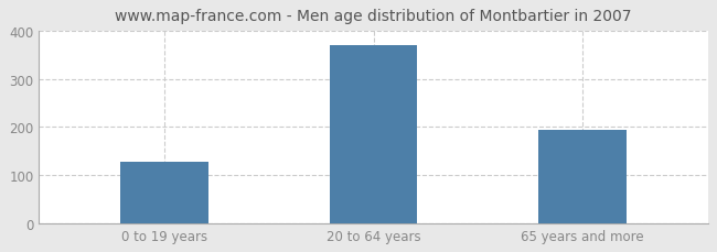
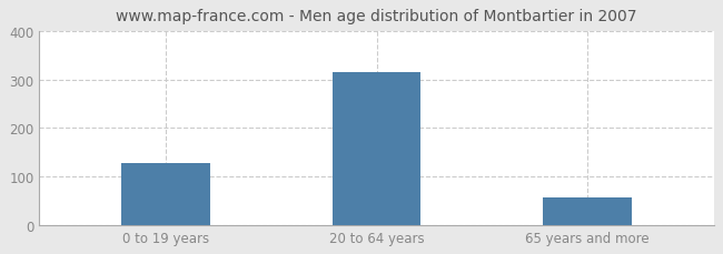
20 to 64 years: 370 -> 315
65 years and more: 195 -> 57
